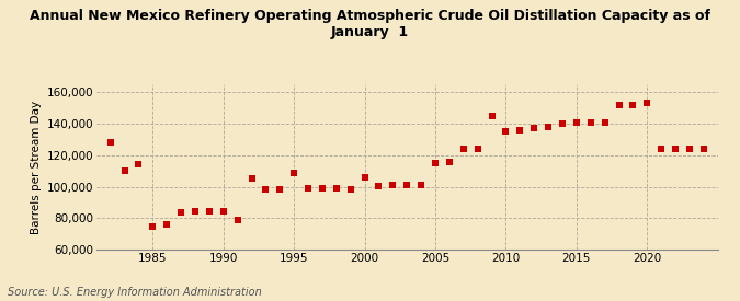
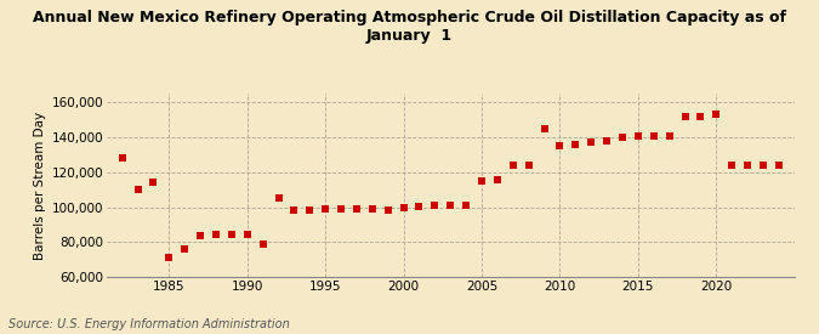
1985: 75,000 -> 72,000
1995: 109,000 -> 99,000
2000: 106,000 -> 100,000
